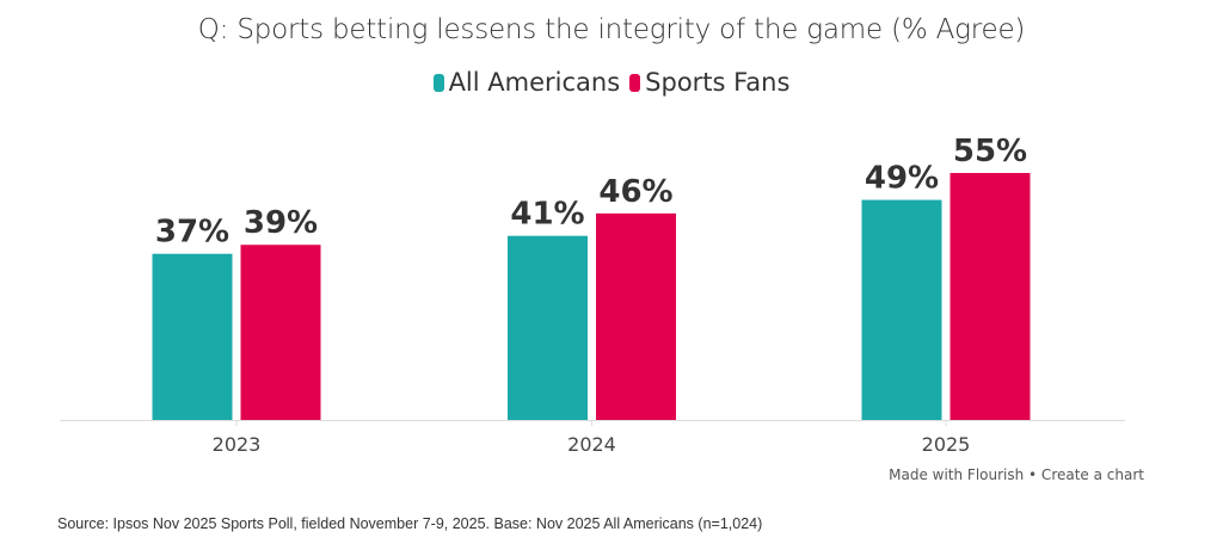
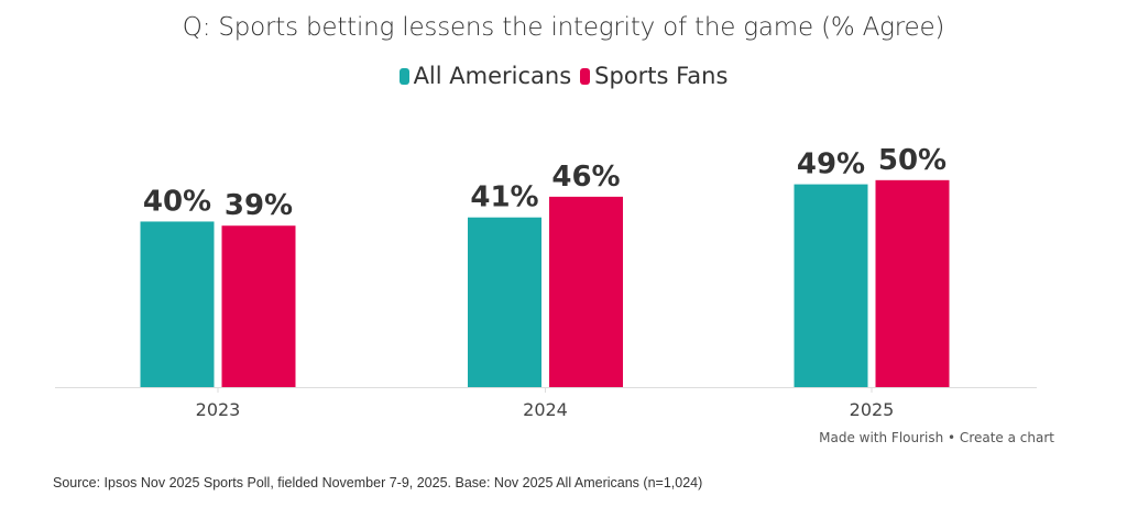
All Americans/2023: 37% -> 40%
Sports Fans/2025: 55% -> 50%
